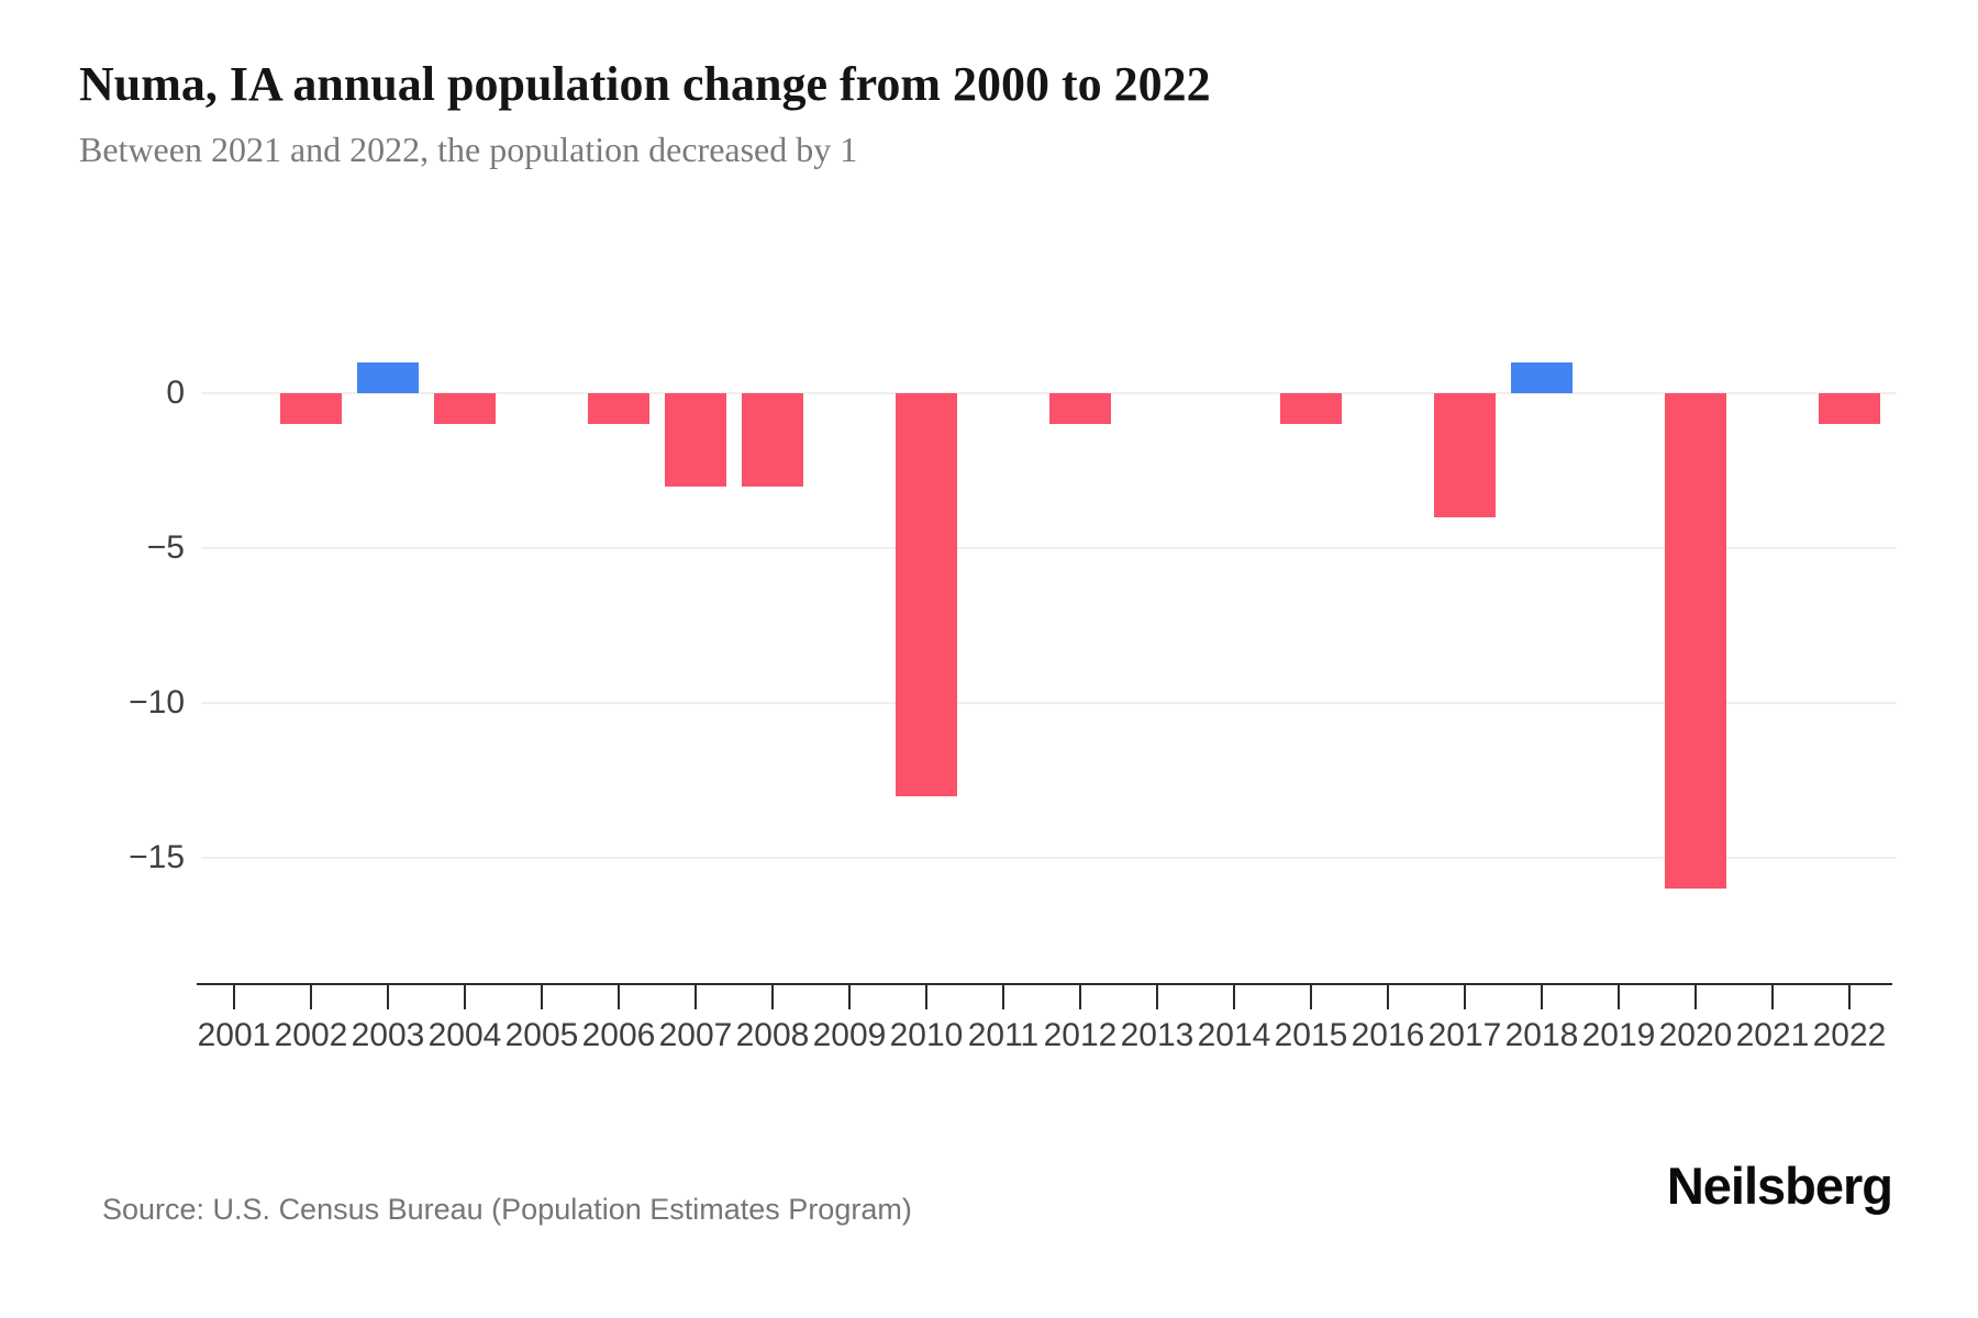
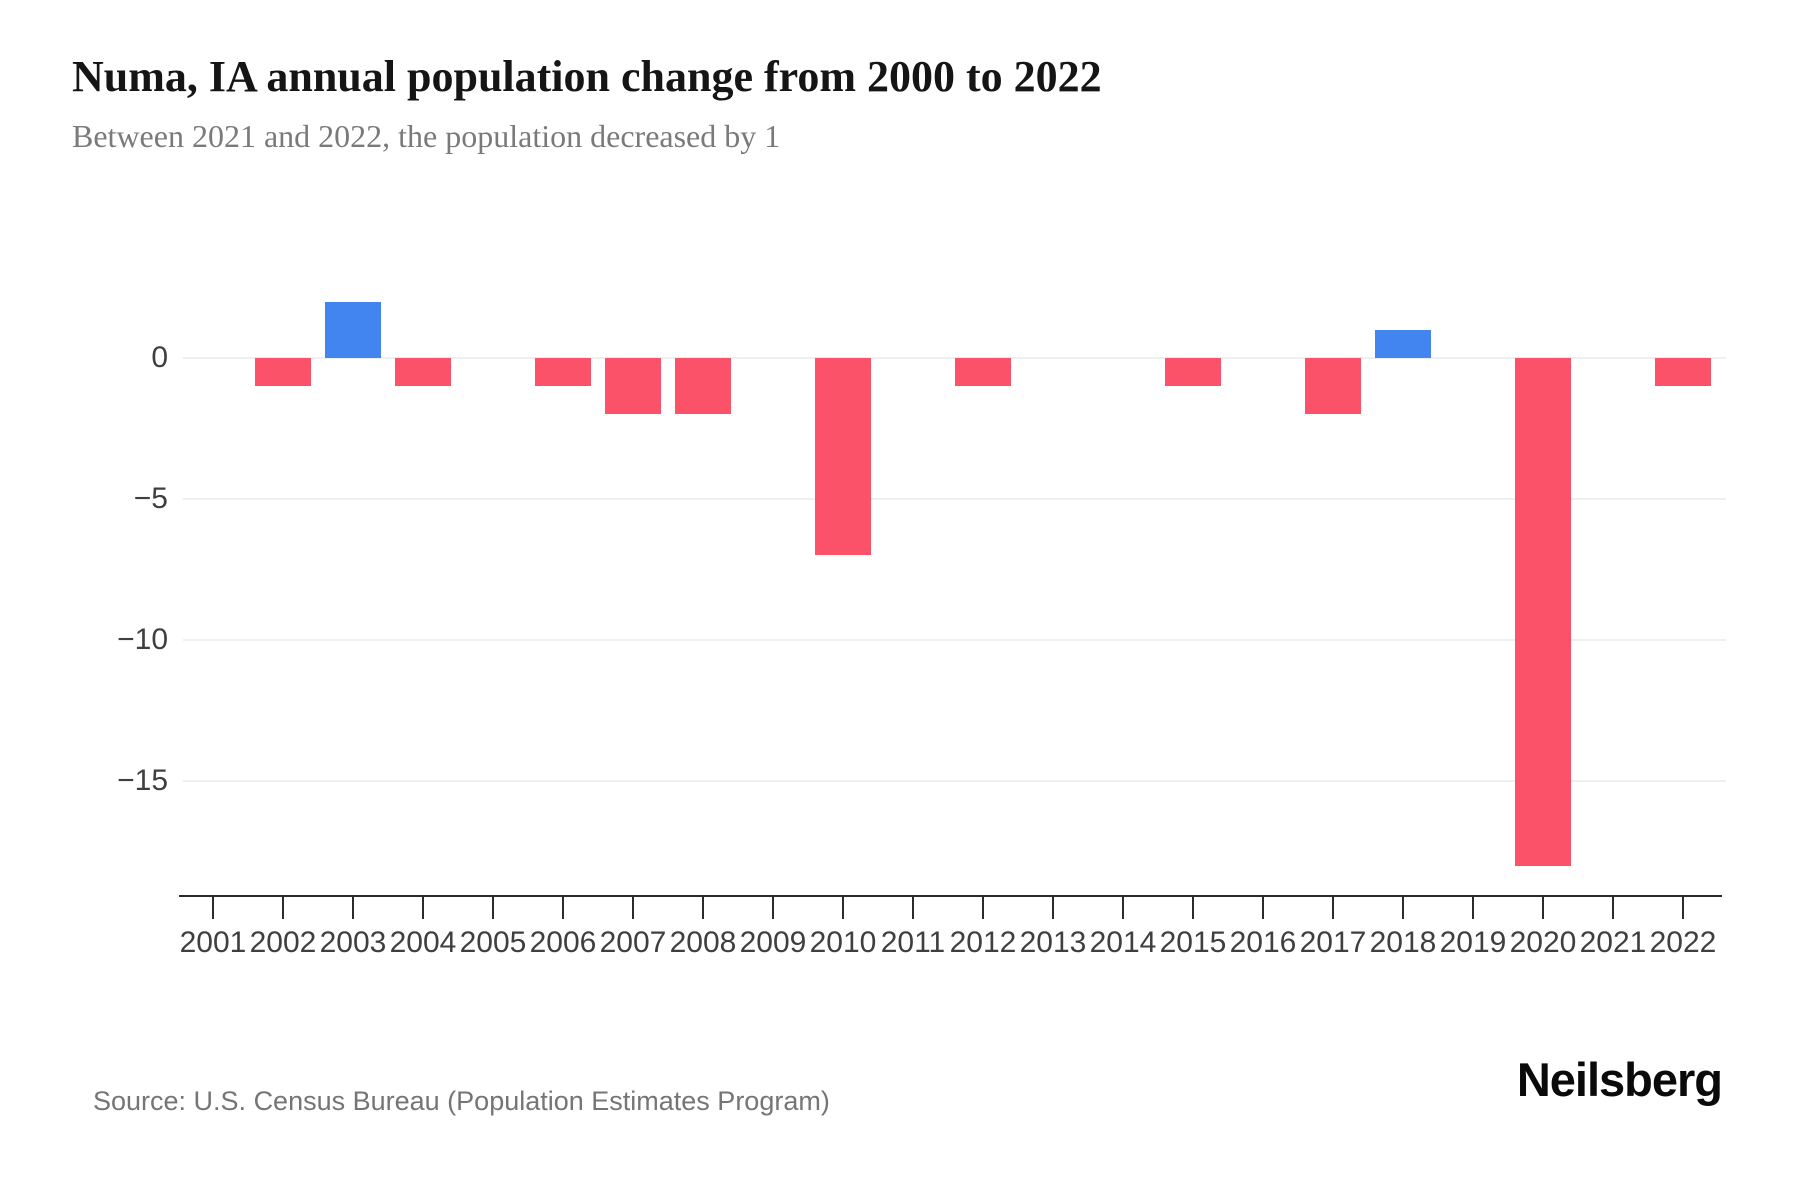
2003: 1 -> 2
2007: -3 -> -2
2008: -3 -> -2
2010: -13 -> -7
2017: -4 -> -2
2020: -16 -> -18
